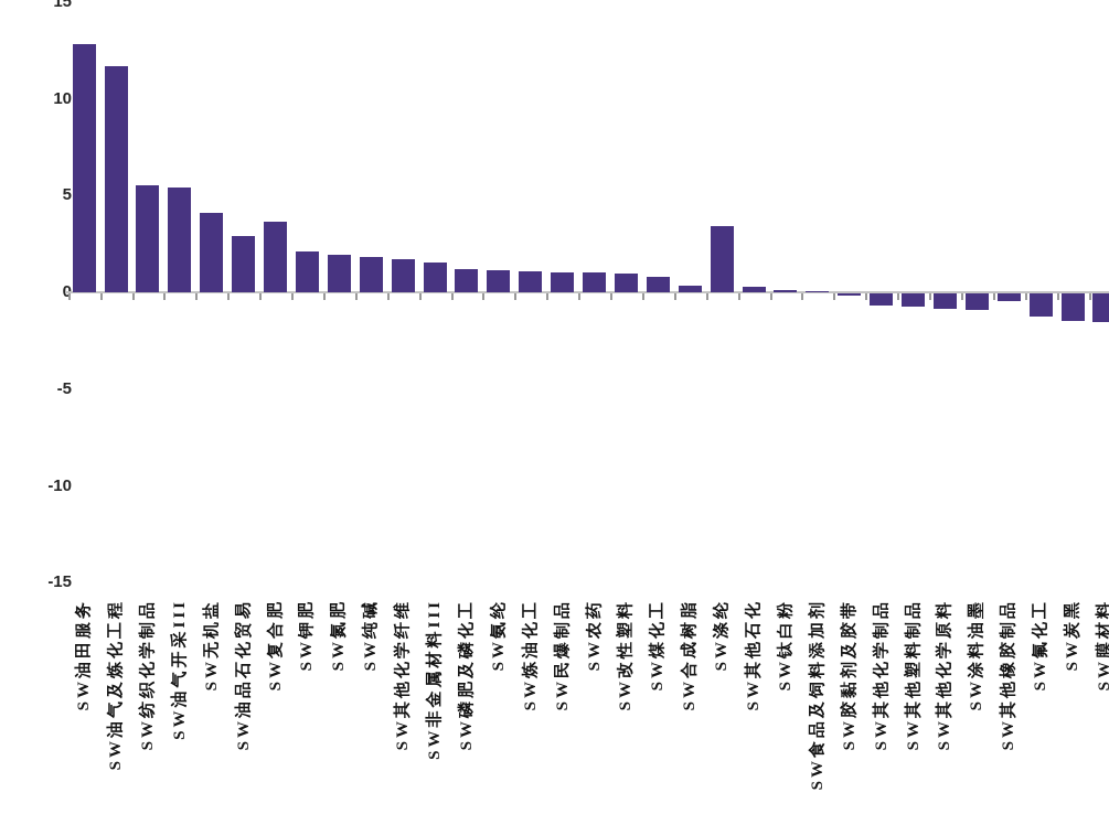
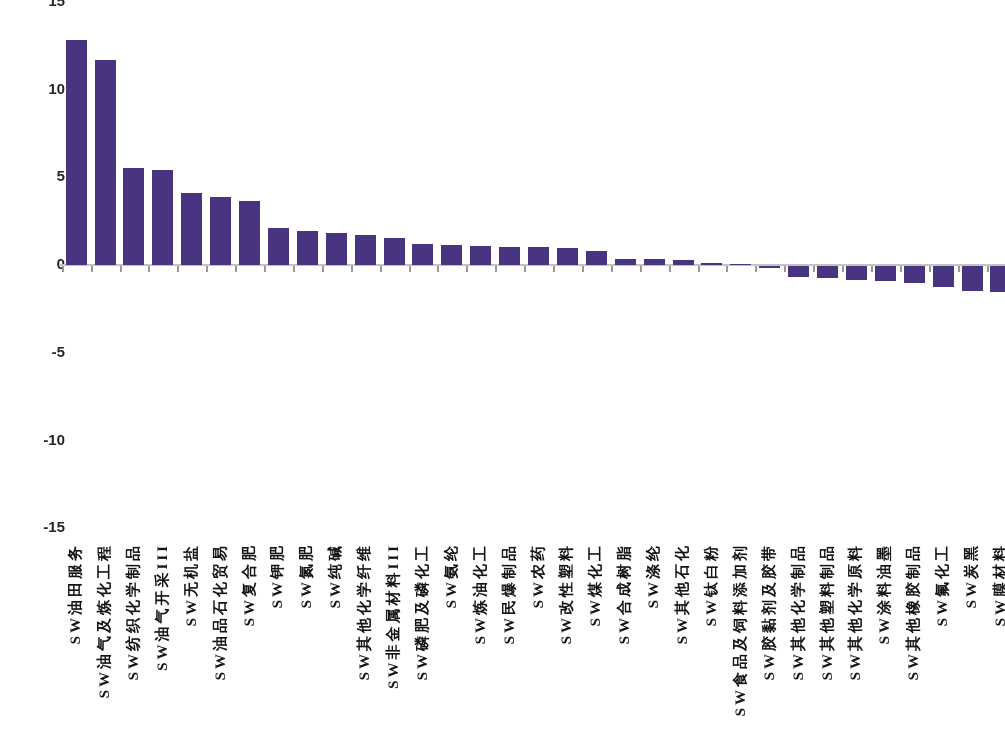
SW油品石化贸易: 2.9 -> 3.9
SW涤纶: 3.4 -> 0.3
SW其他橡胶制品: -0.4 -> -0.9
